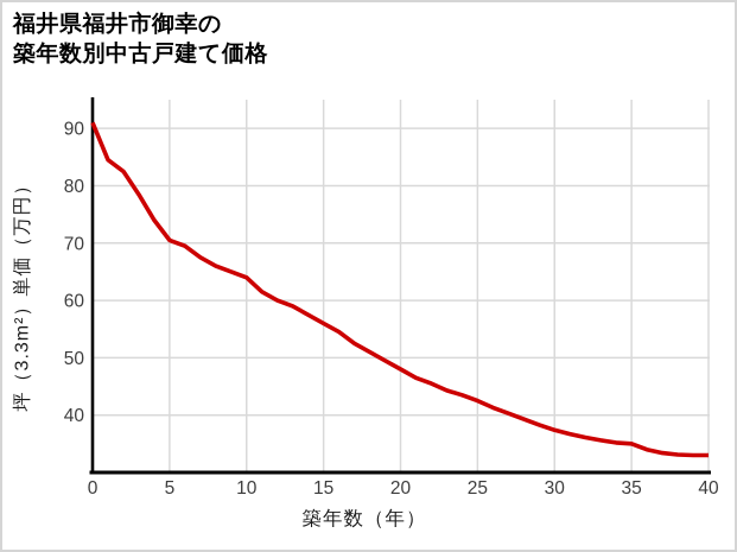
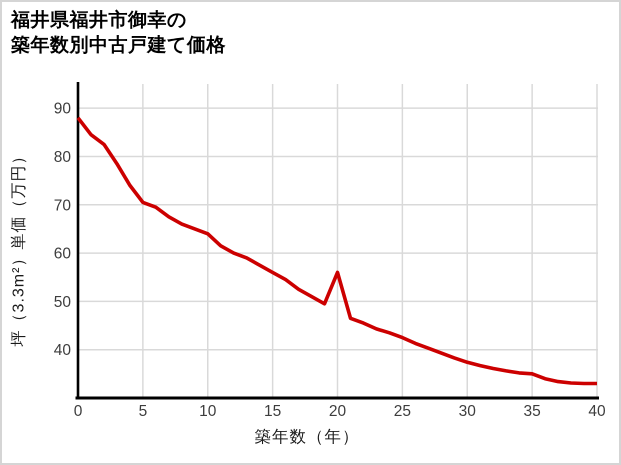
0: 91 -> 88
20: 48 -> 56
